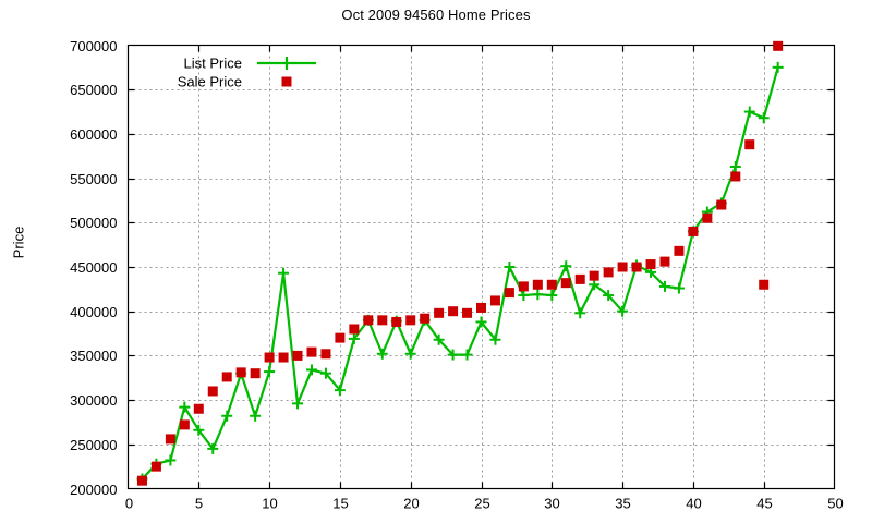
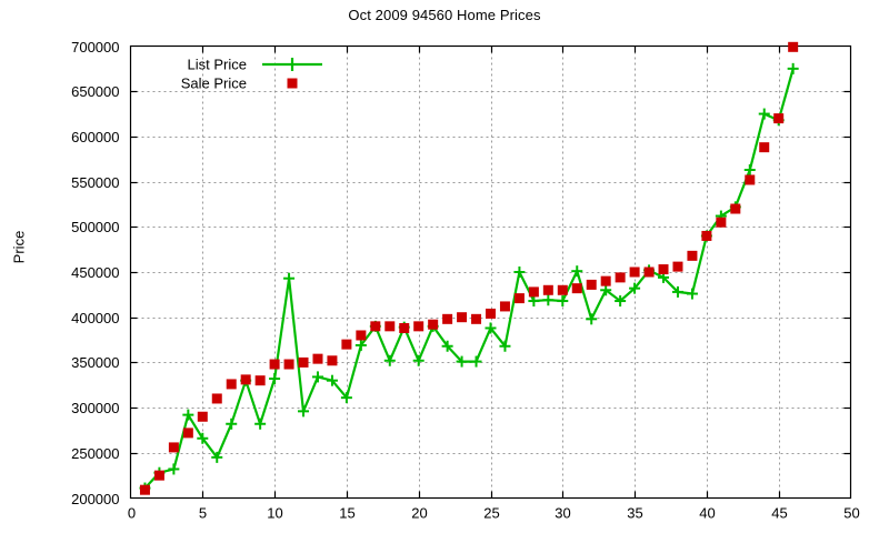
List Price/35: 400000 -> 430000
Sale Price/45: 430000 -> 620000
